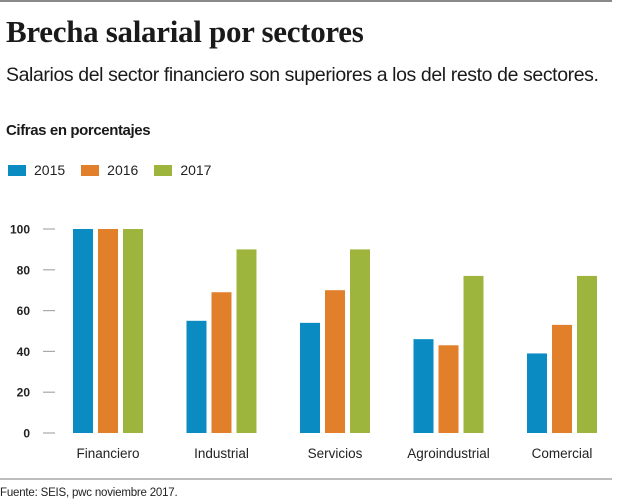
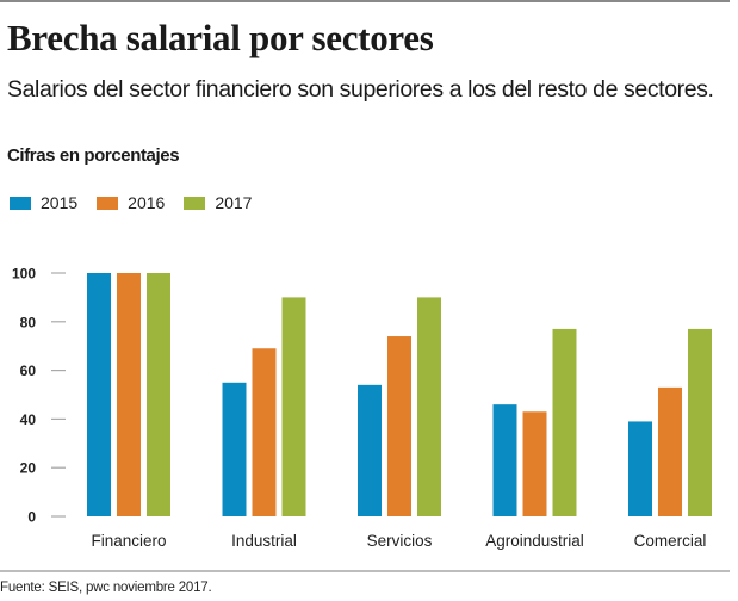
2016/Servicios: 70 -> 74
